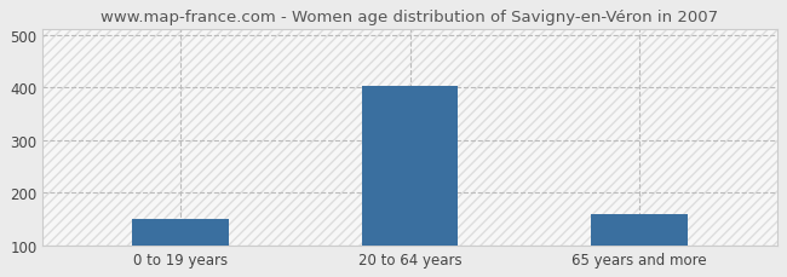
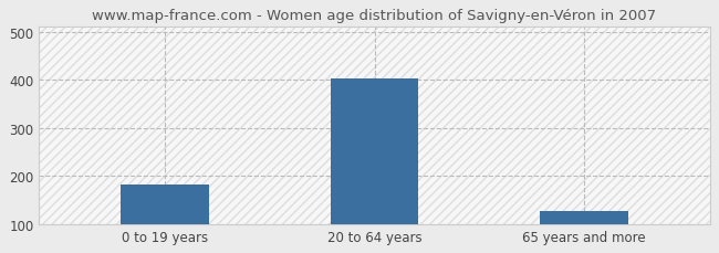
0 to 19 years: 150 -> 182
65 years and more: 160 -> 127
